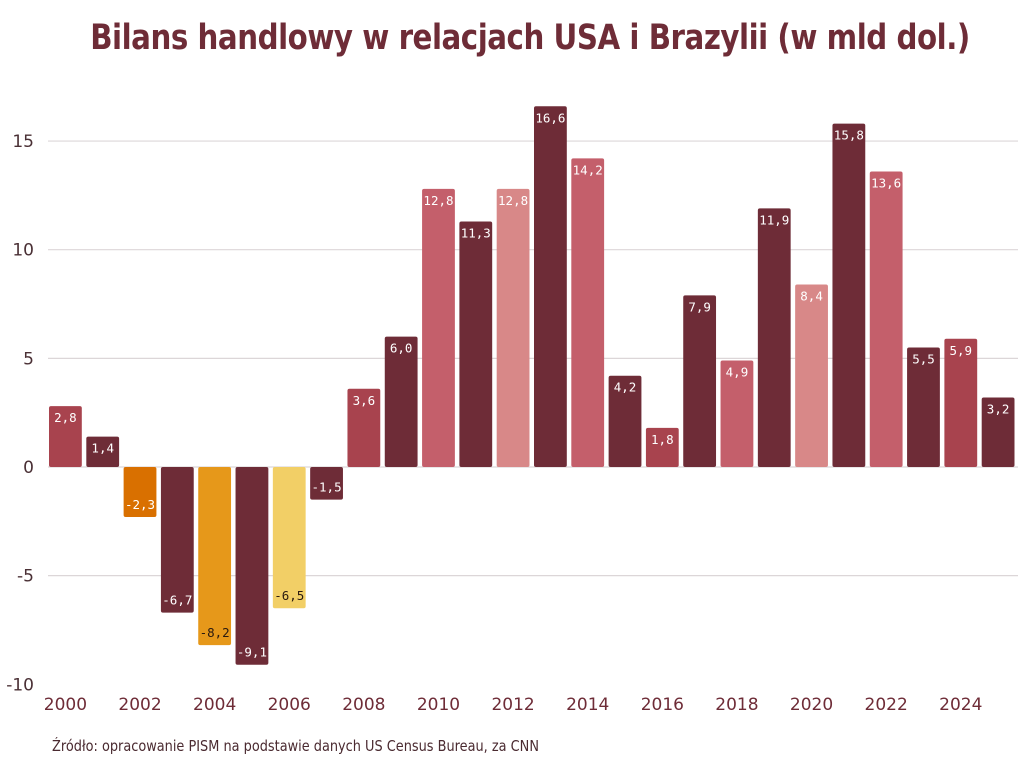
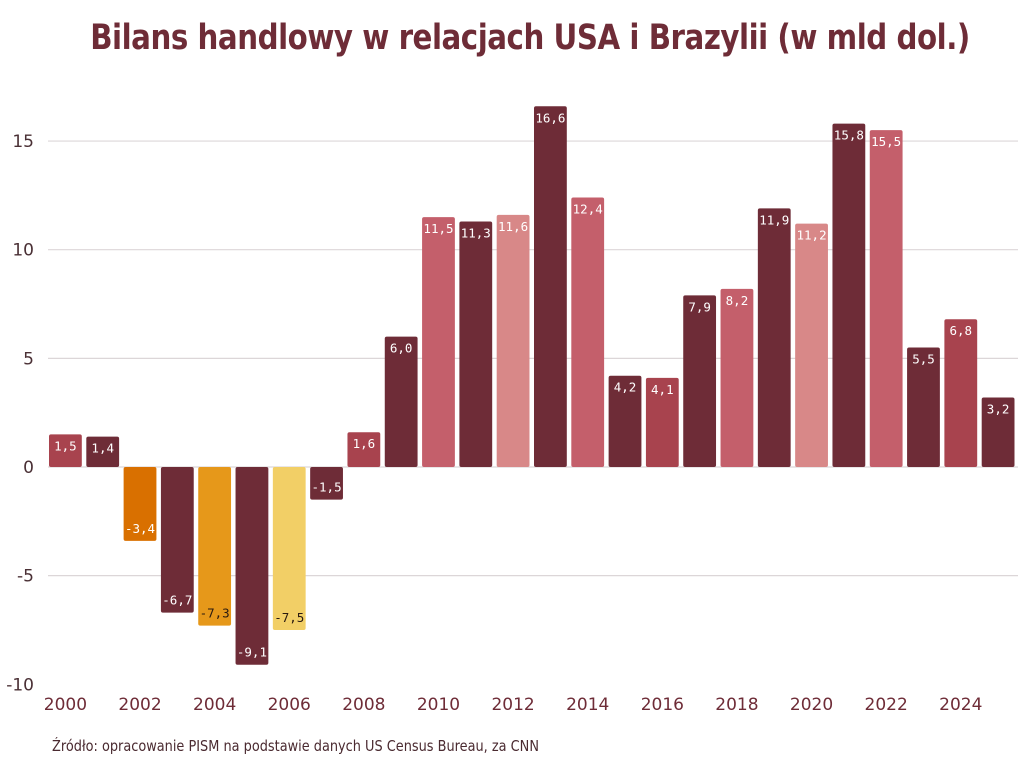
2000: 2,8 -> 1,5
2002: -2,3 -> -3,4
2004: -8,2 -> -7,3
2006: -6,5 -> -7,5
2008: 3,6 -> 1,6
2010: 12,8 -> 11,5
2012: 12,8 -> 11,6
2014: 14,2 -> 12,4
2016: 1,8 -> 4,1
2018: 4,9 -> 8,2
2020: 8,4 -> 11,2
2022: 13,6 -> 15,5
2024: 5,9 -> 6,8
